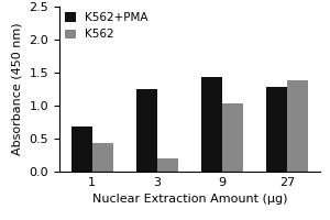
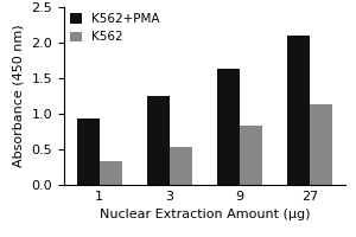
K562+PMA/1: 0.68 -> 0.93
K562/1: 0.44 -> 0.34
K562/3: 0.20 -> 0.54
K562+PMA/9: 1.44 -> 1.63
K562/9: 1.04 -> 0.83
K562+PMA/27: 1.28 -> 2.10
K562/27: 1.38 -> 1.13
